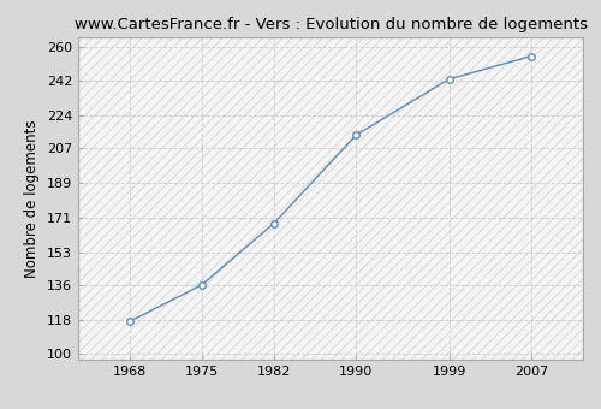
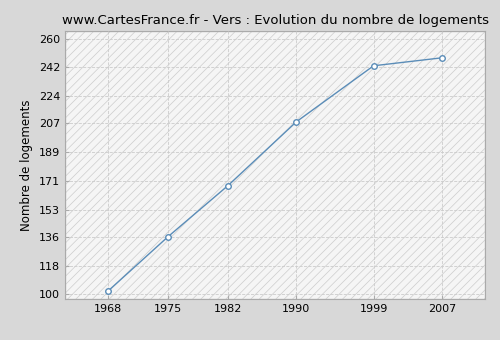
1968: 117 -> 102
1990: 214 -> 208
2007: 255 -> 248
